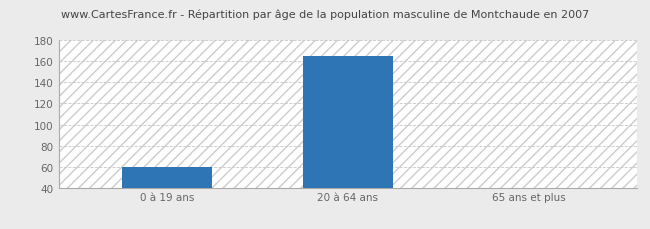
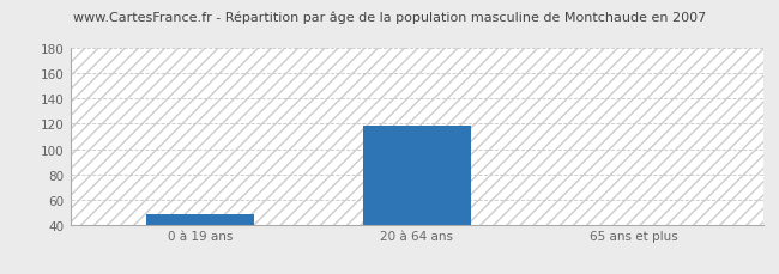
0 à 19 ans: 60 -> 48
20 à 64 ans: 165 -> 119
